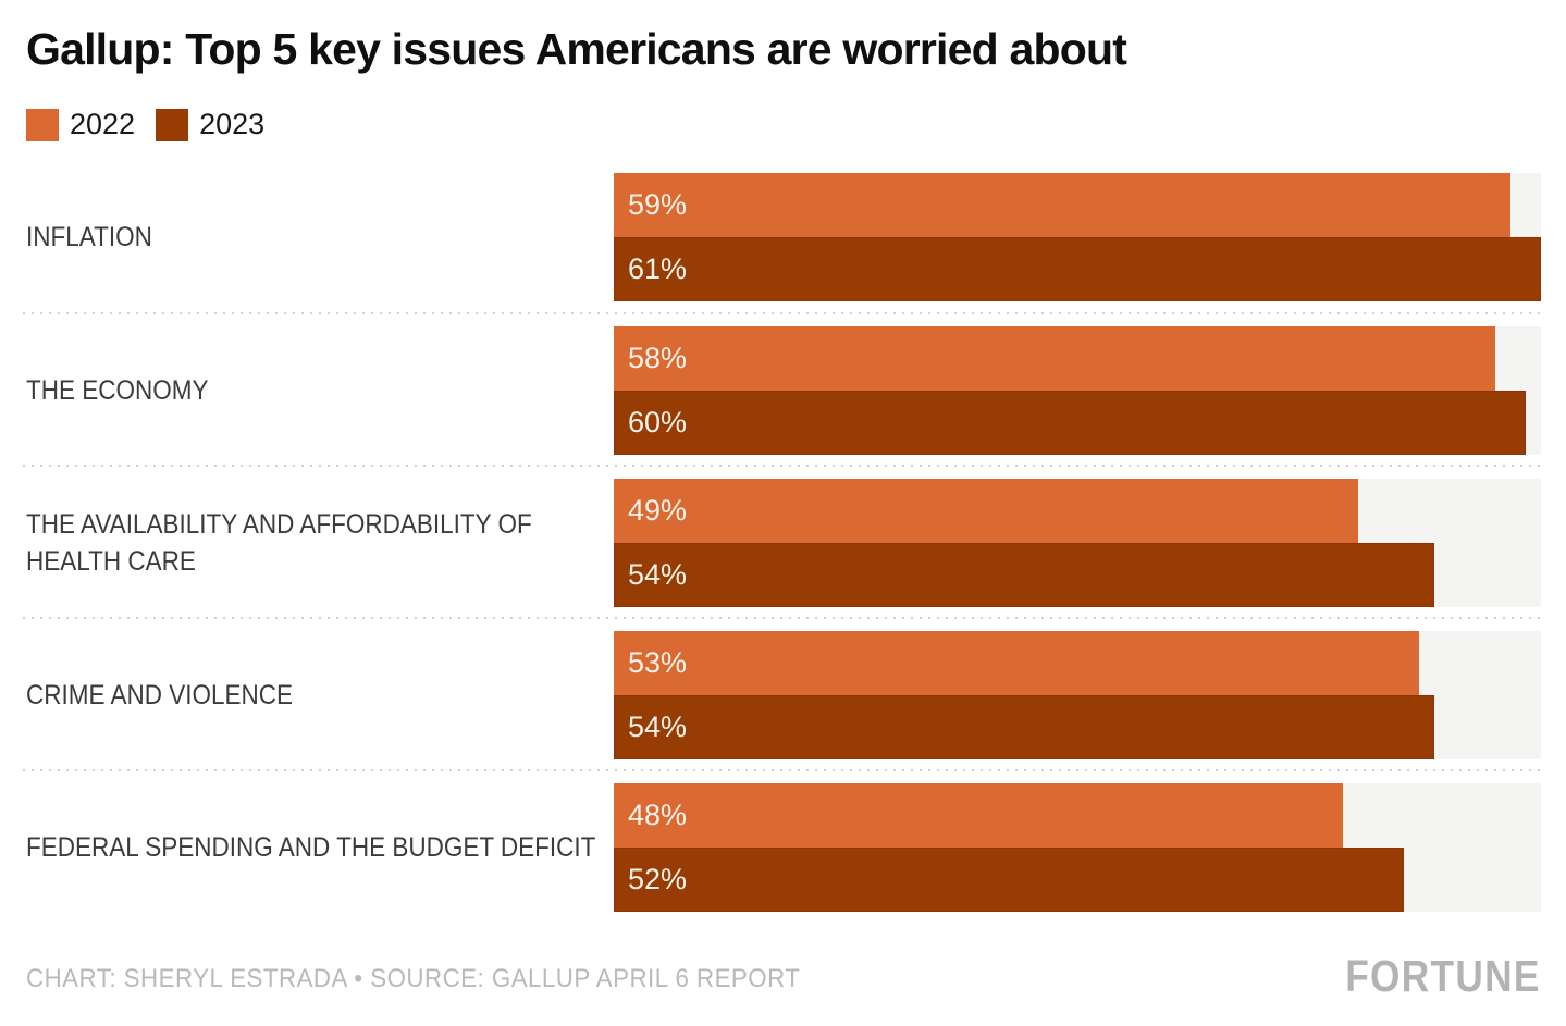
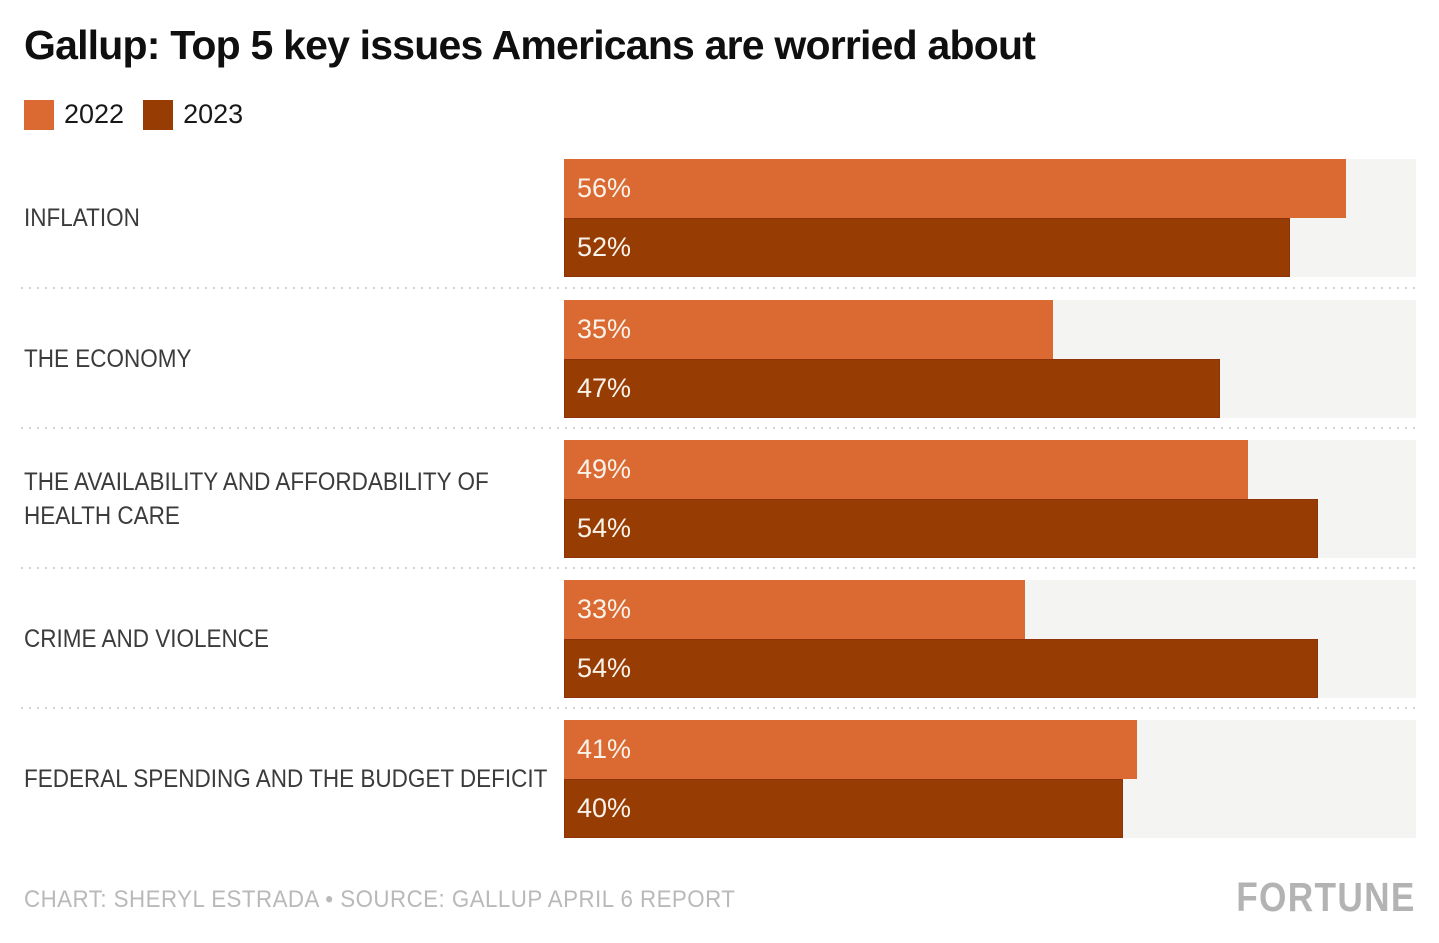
2022/INFLATION: 59% -> 56%
2023/INFLATION: 61% -> 52%
2022/THE ECONOMY: 58% -> 35%
2023/THE ECONOMY: 60% -> 47%
2022/CRIME AND VIOLENCE: 53% -> 33%
2022/FEDERAL SPENDING AND THE BUDGET DEFICIT: 48% -> 41%
2023/FEDERAL SPENDING AND THE BUDGET DEFICIT: 52% -> 40%
